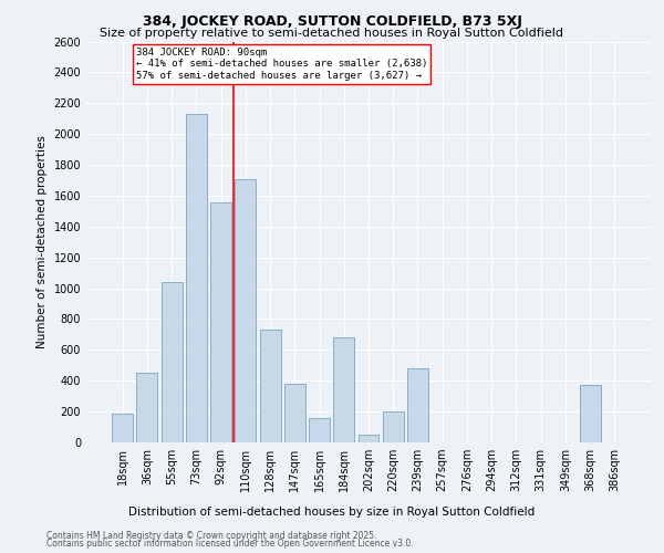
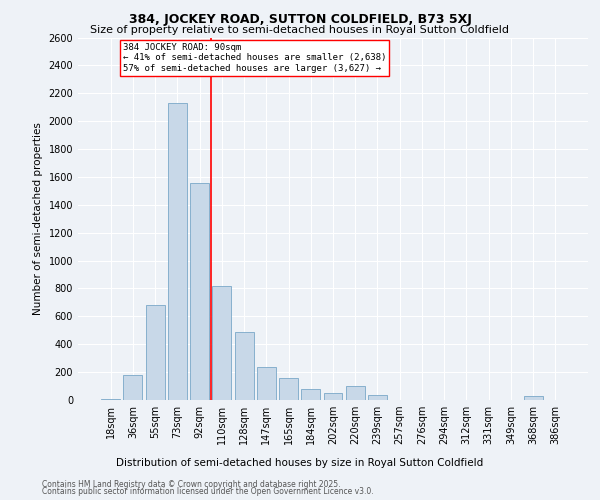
18sqm: 190 -> 10
36sqm: 450 -> 180
55sqm: 1040 -> 680
110sqm: 1710 -> 820
128sqm: 730 -> 490
147sqm: 380 -> 240
184sqm: 680 -> 80
220sqm: 200 -> 100
239sqm: 480 -> 40
368sqm: 370 -> 30
